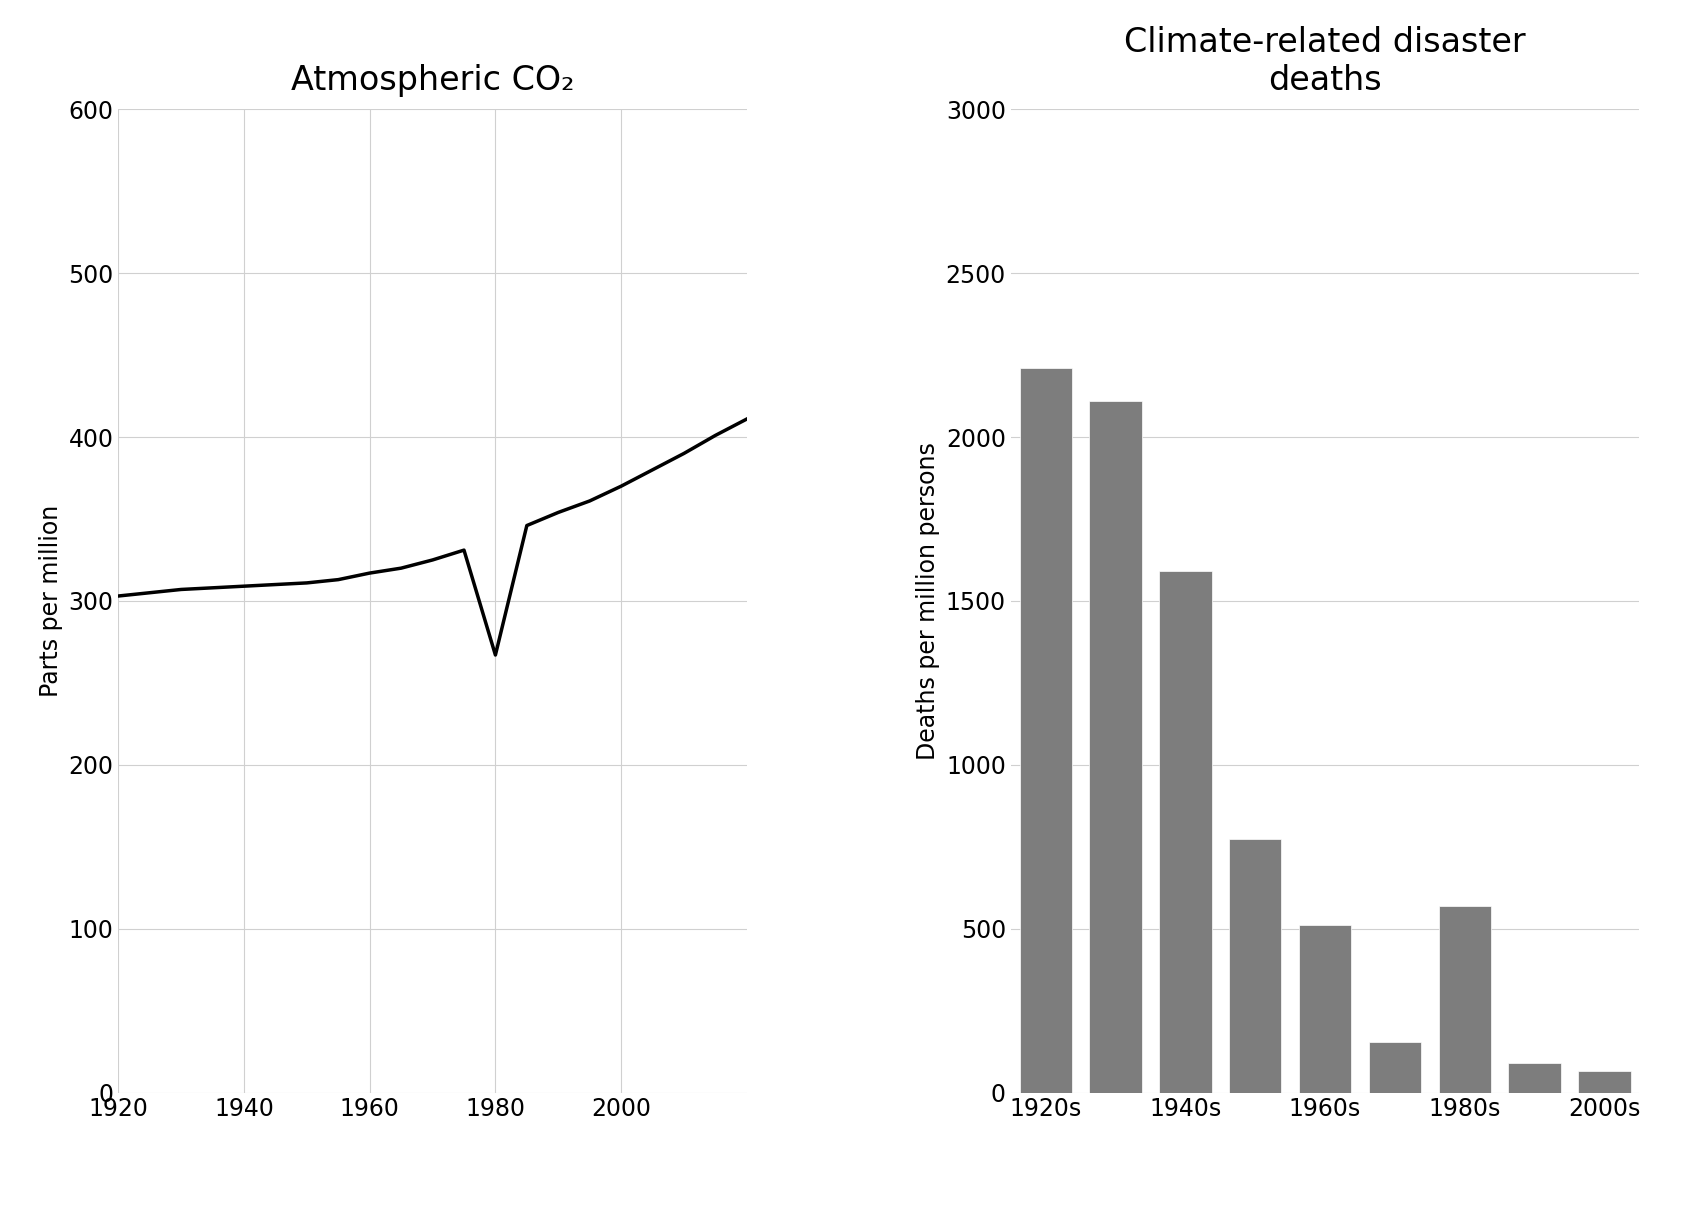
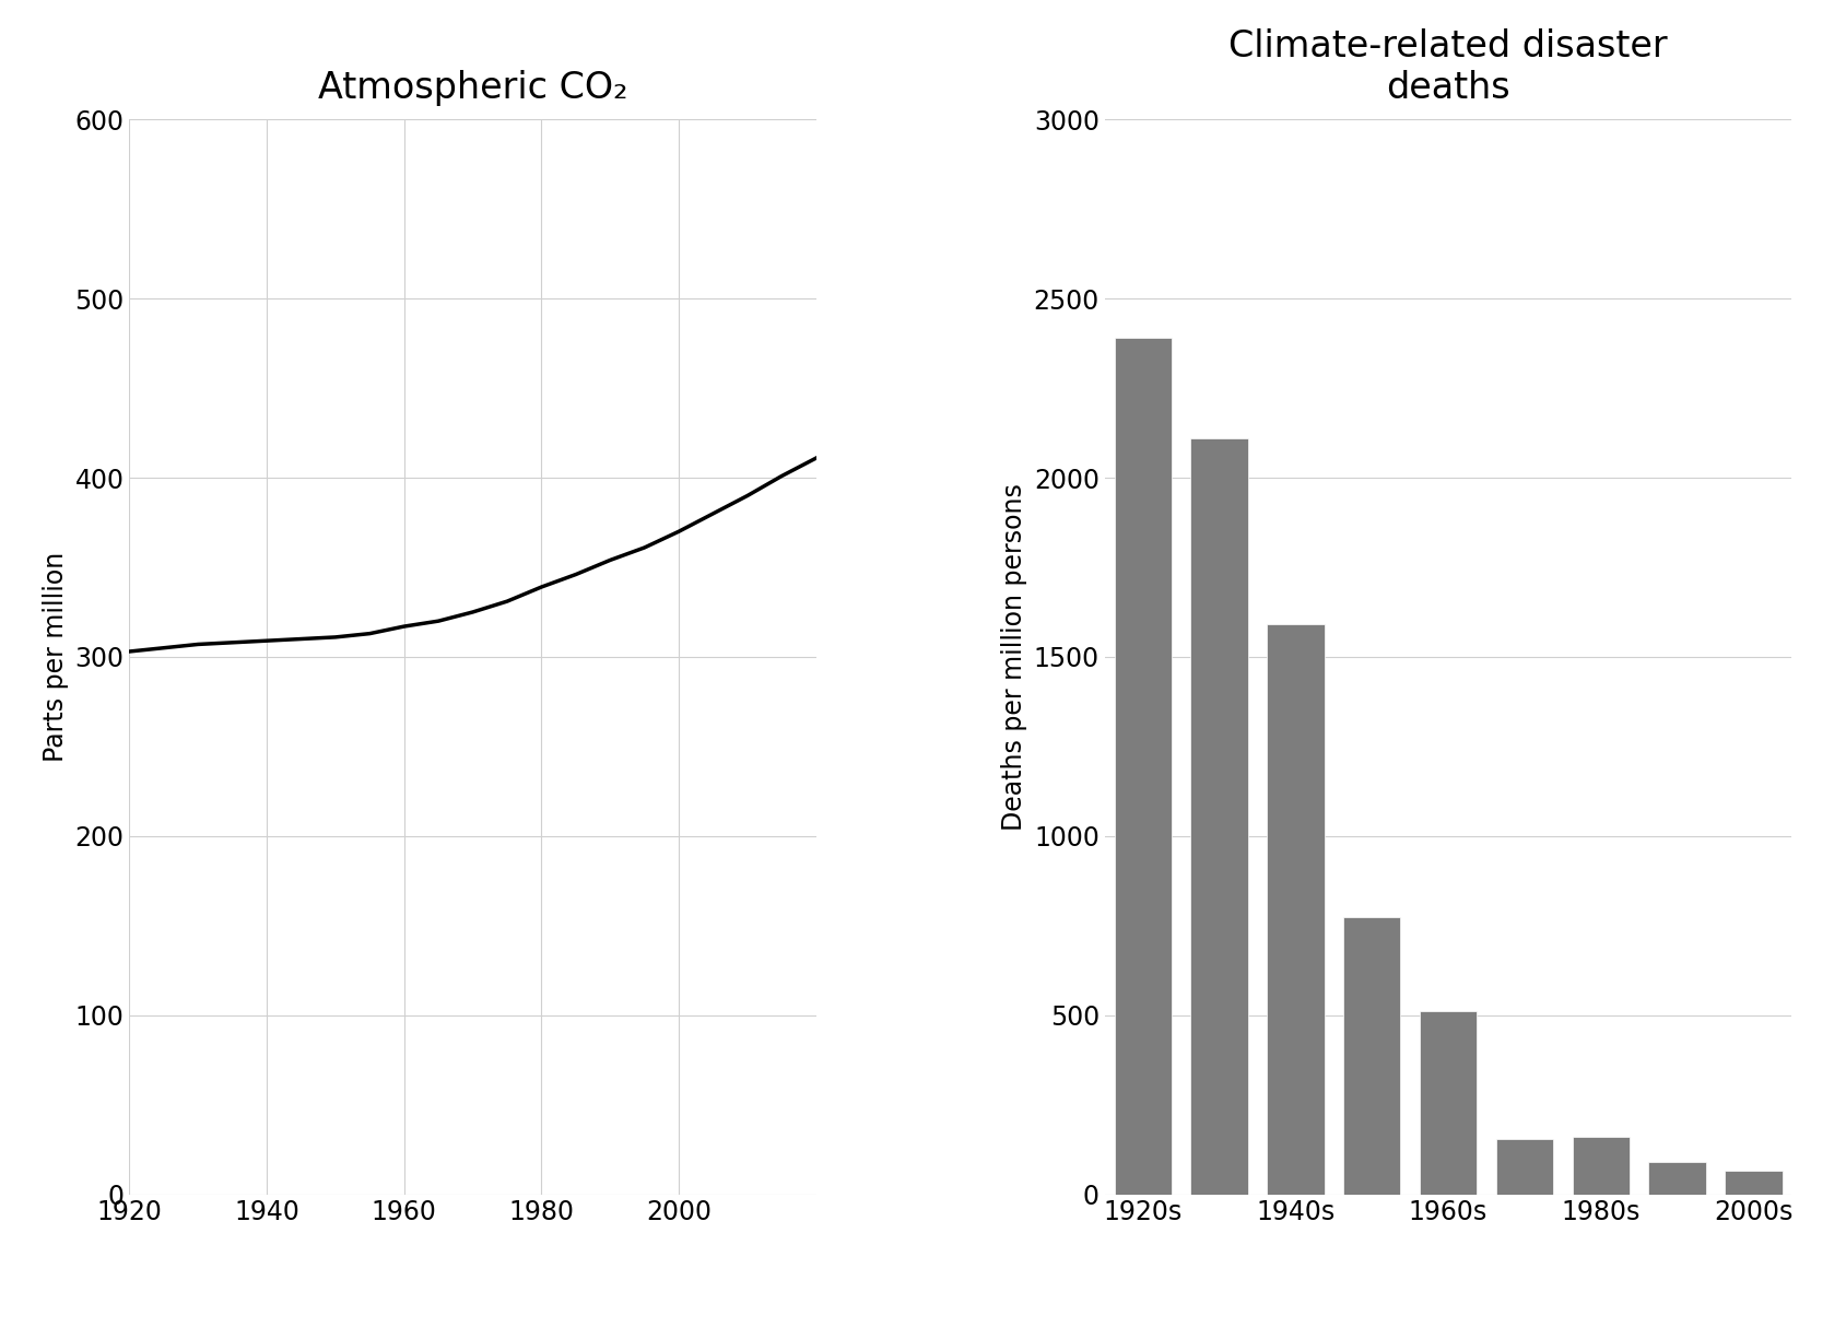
Atmospheric CO₂/1980: 267 -> 339
Climate-related disaster deaths/1920s: 2210 -> 2390
Climate-related disaster deaths/1980s: 570 -> 160
